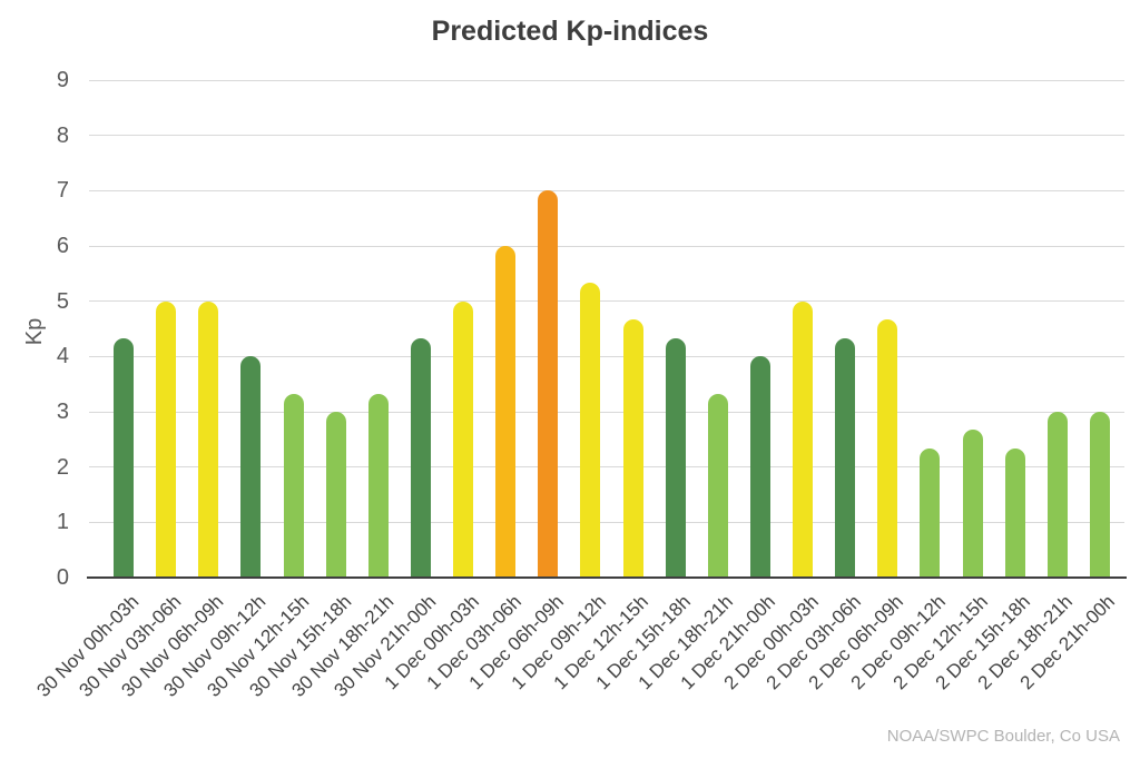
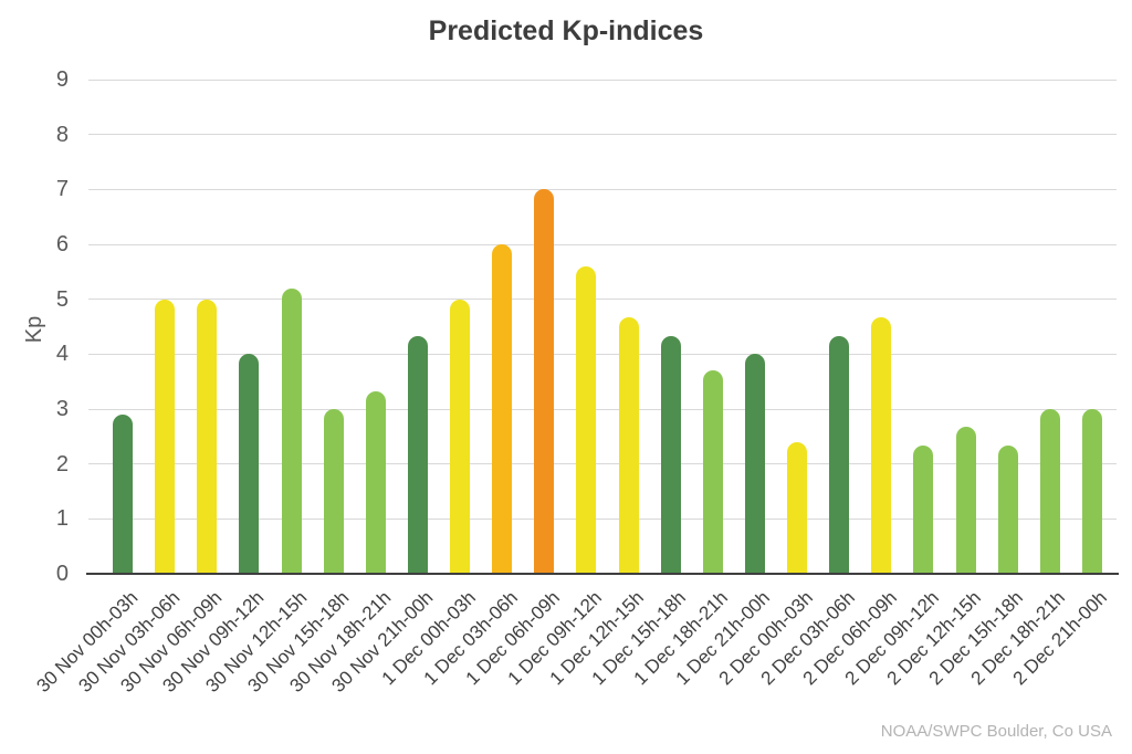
30 Nov 00h-03h: 4.3 -> 2.9
30 Nov 12h-15h: 3.3 -> 5.2
1 Dec 09h-12h: 5.3 -> 5.6
1 Dec 18h-21h: 3.3 -> 3.7
2 Dec 00h-03h: 5.0 -> 2.4
